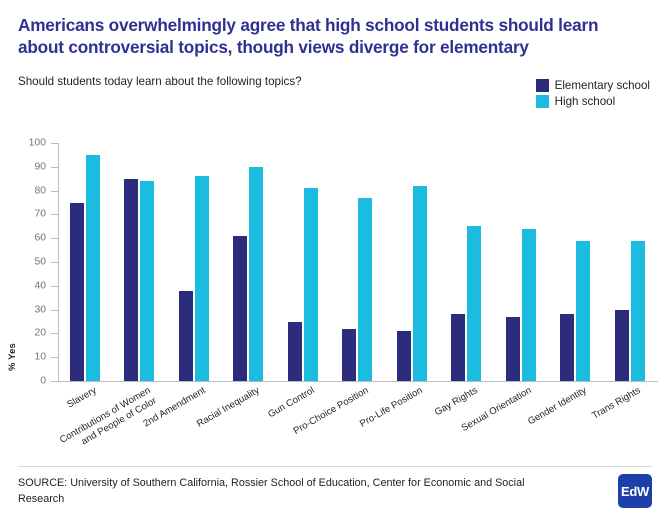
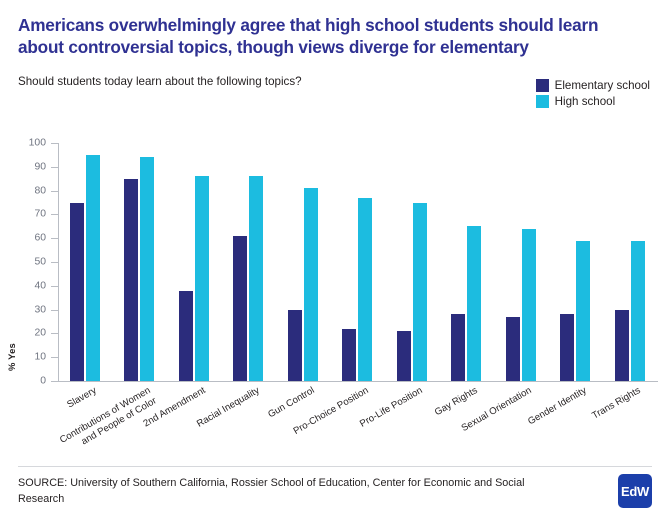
High school/Contributions of Women and People of Color: 84 -> 94
High school/Racial Inequality: 90 -> 86
Elementary school/Gun Control: 25 -> 30
High school/Pro-Life Position: 82 -> 75
